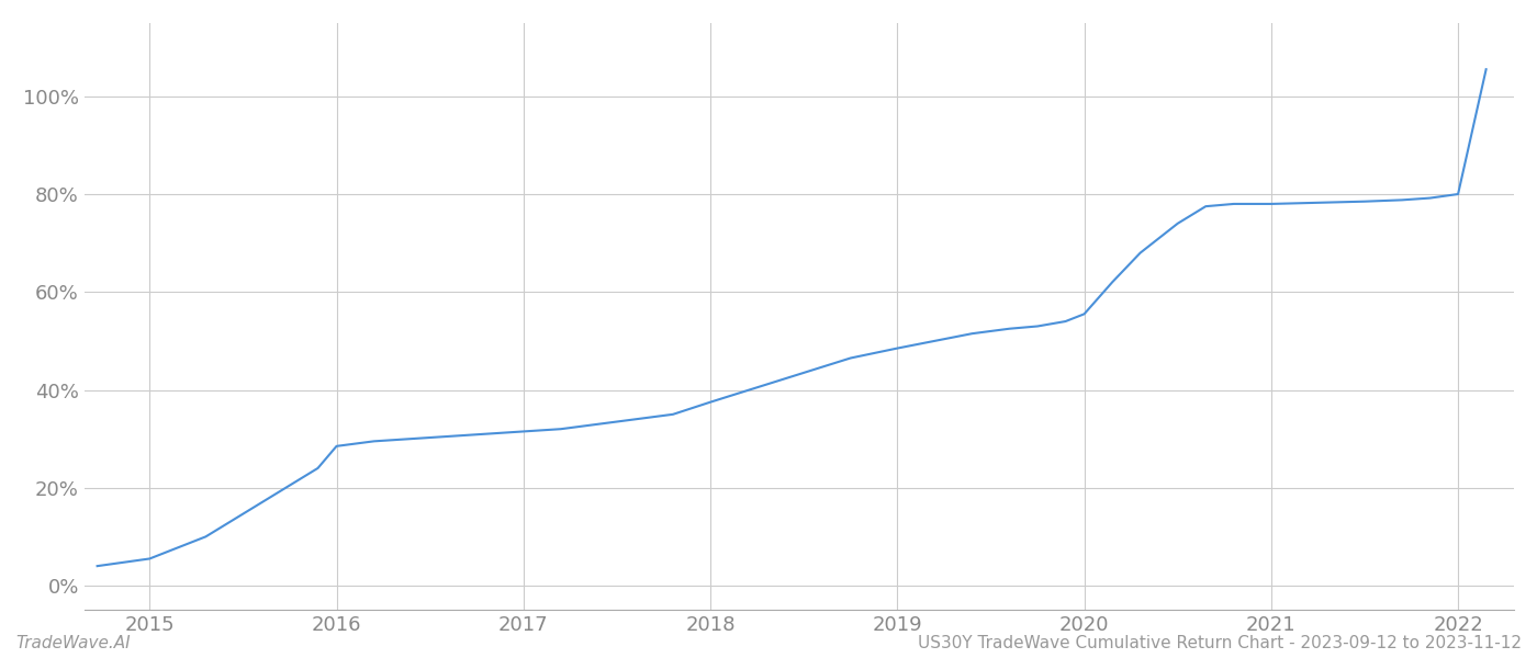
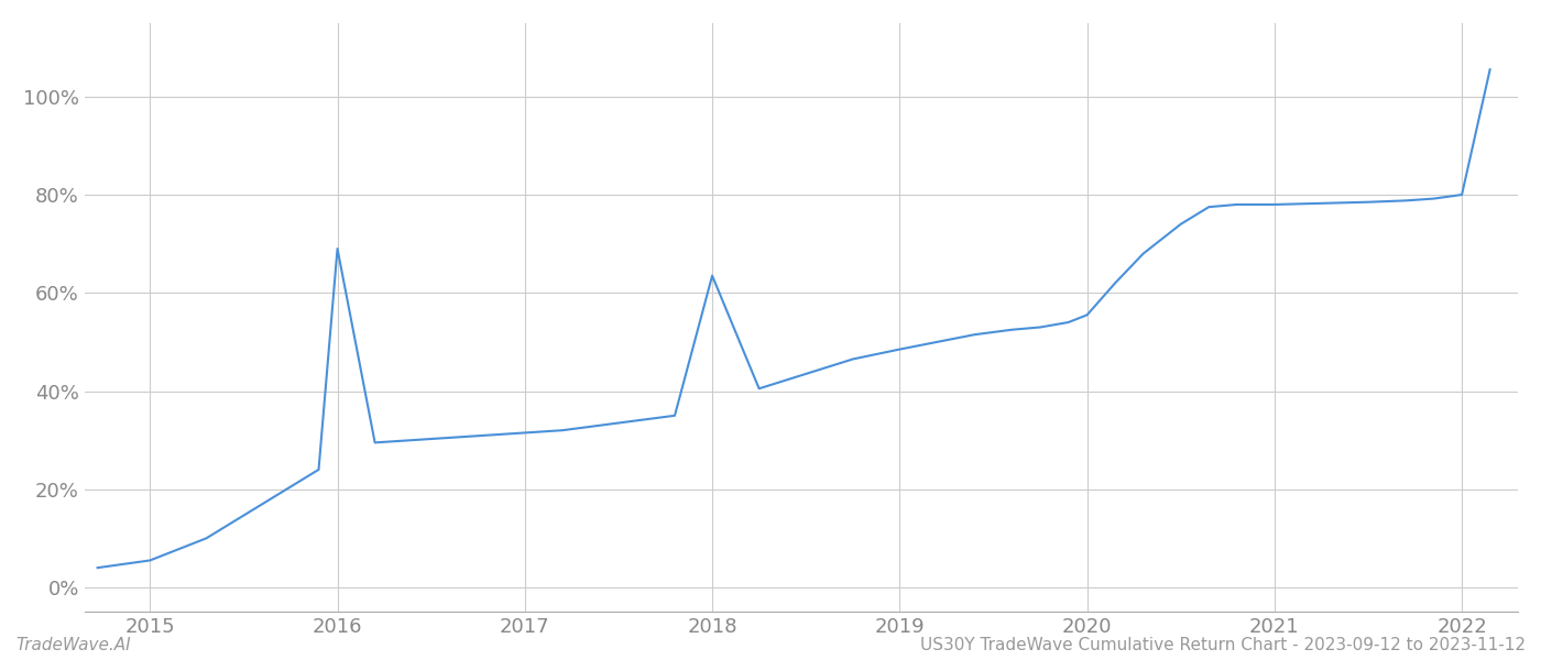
2016: 28.5% -> 69.0%
2018: 37.5% -> 63.5%
